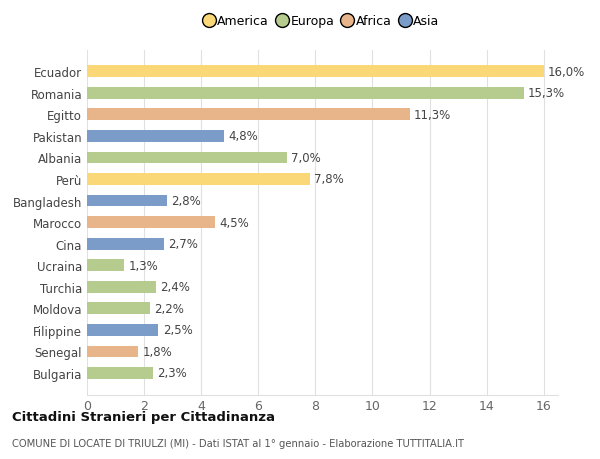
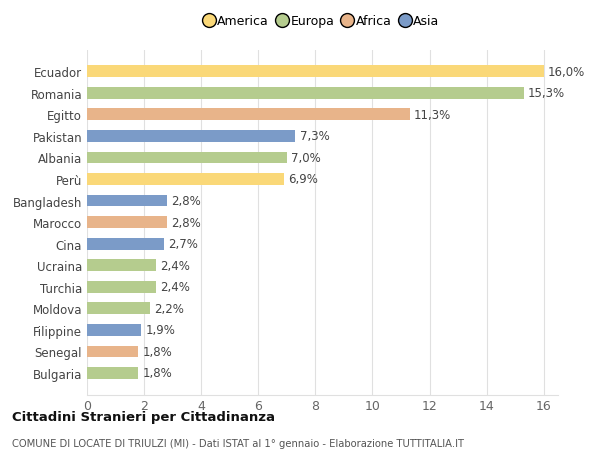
Pakistan: 4,8% -> 7,3%
Perù: 7,8% -> 6,9%
Marocco: 4,5% -> 2,8%
Ucraina: 1,3% -> 2,4%
Filippine: 2,5% -> 1,9%
Bulgaria: 2,3% -> 1,8%
